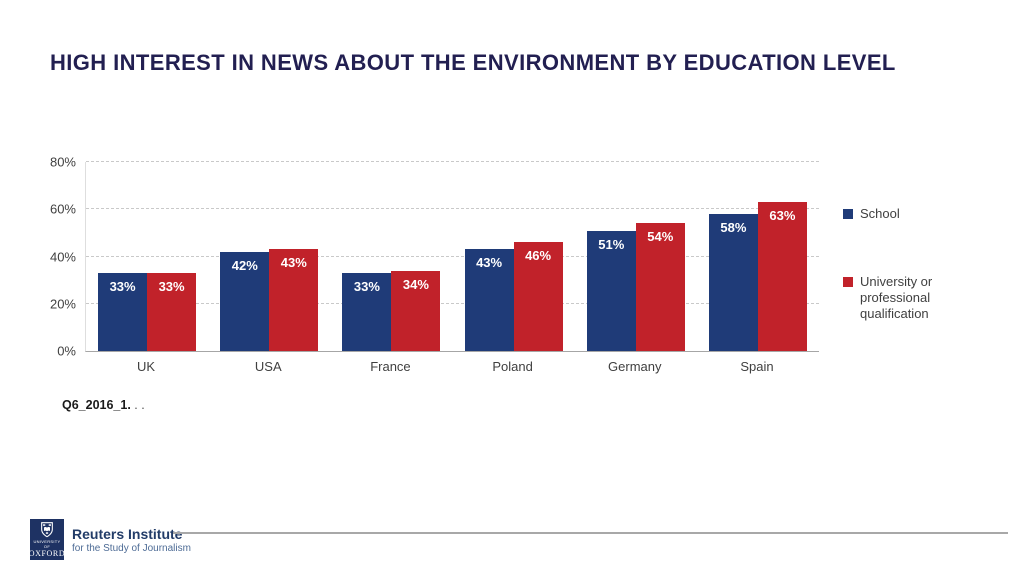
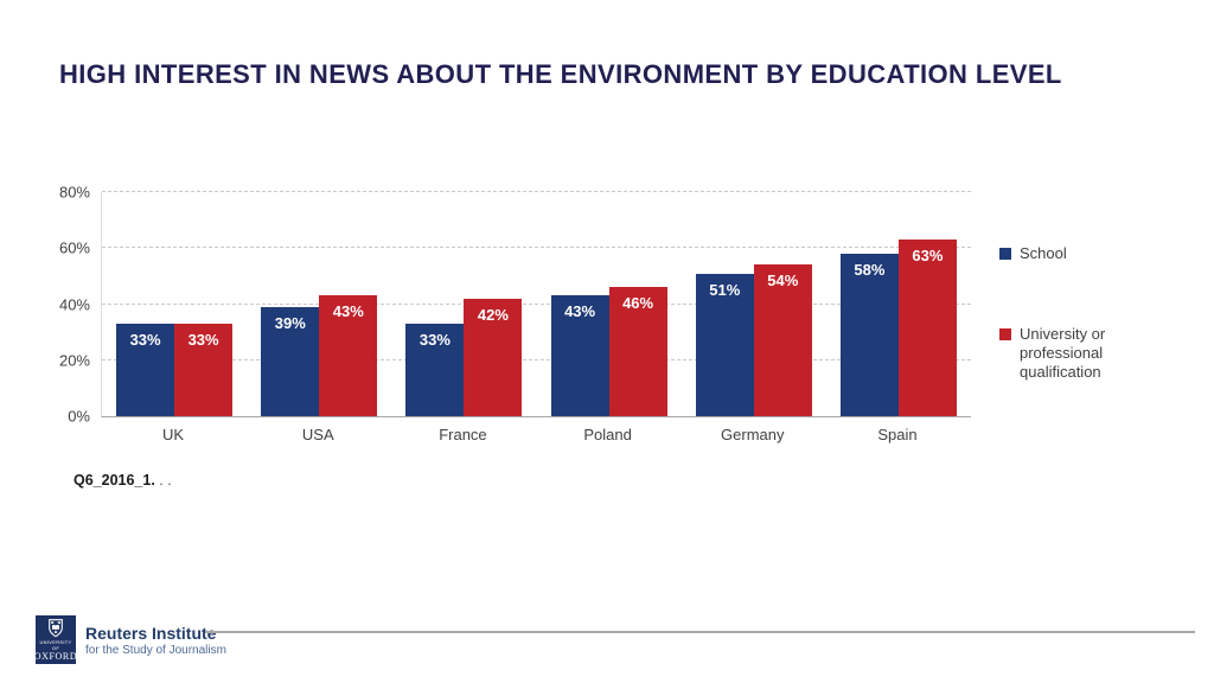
School/USA: 42% -> 39%
University or professional qualification/France: 34% -> 42%
